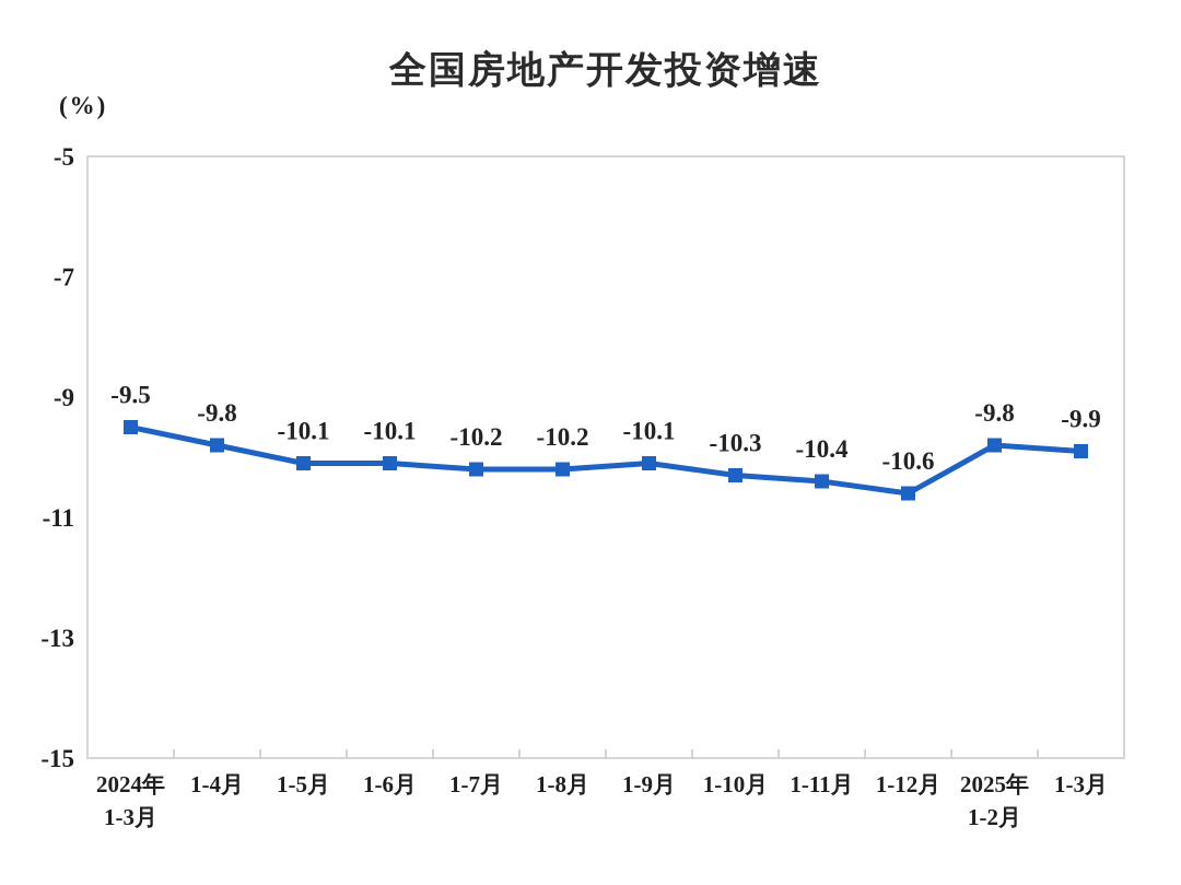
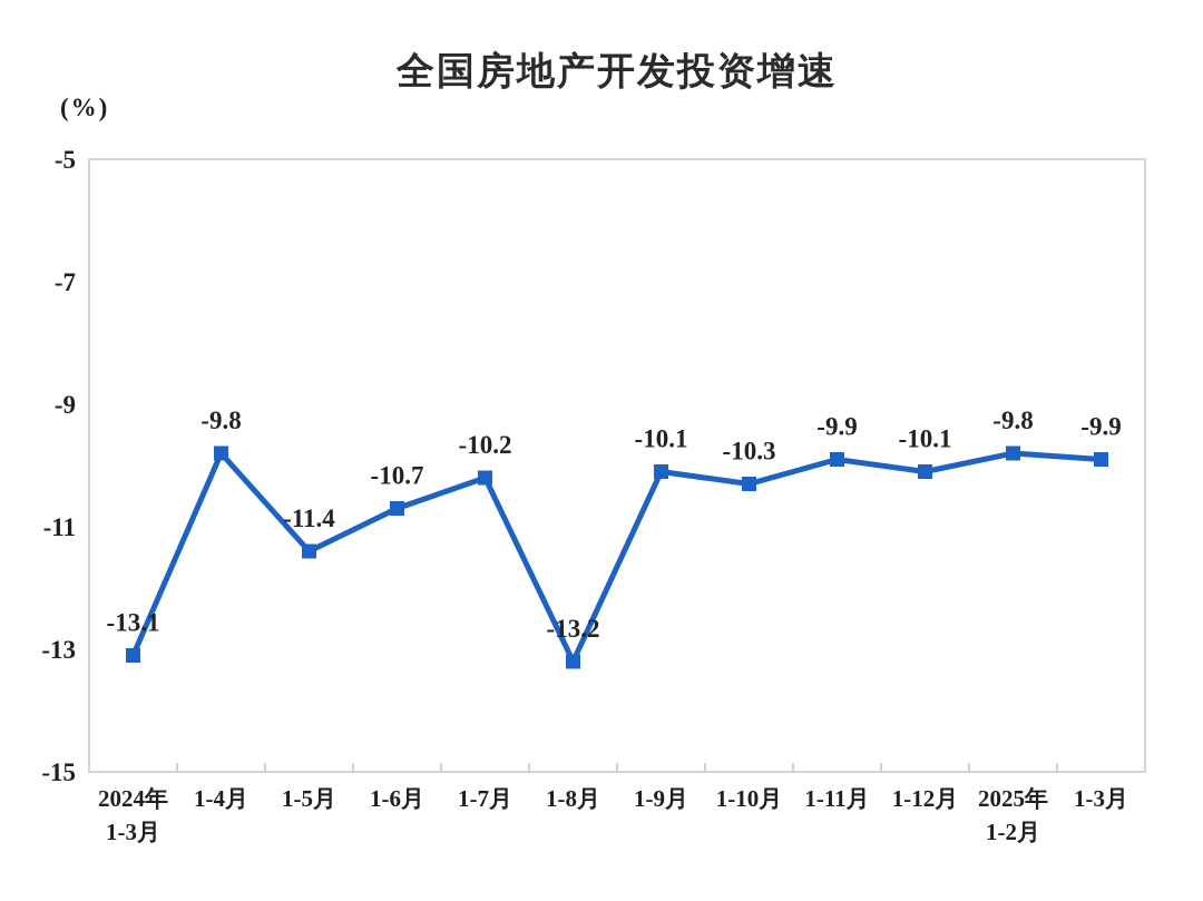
2024年 1-3月: -9.5 -> -13.1
1-5月: -10.1 -> -11.4
1-6月: -10.1 -> -10.7
1-8月: -10.2 -> -13.2
1-11月: -10.4 -> -9.9
1-12月: -10.6 -> -10.1
